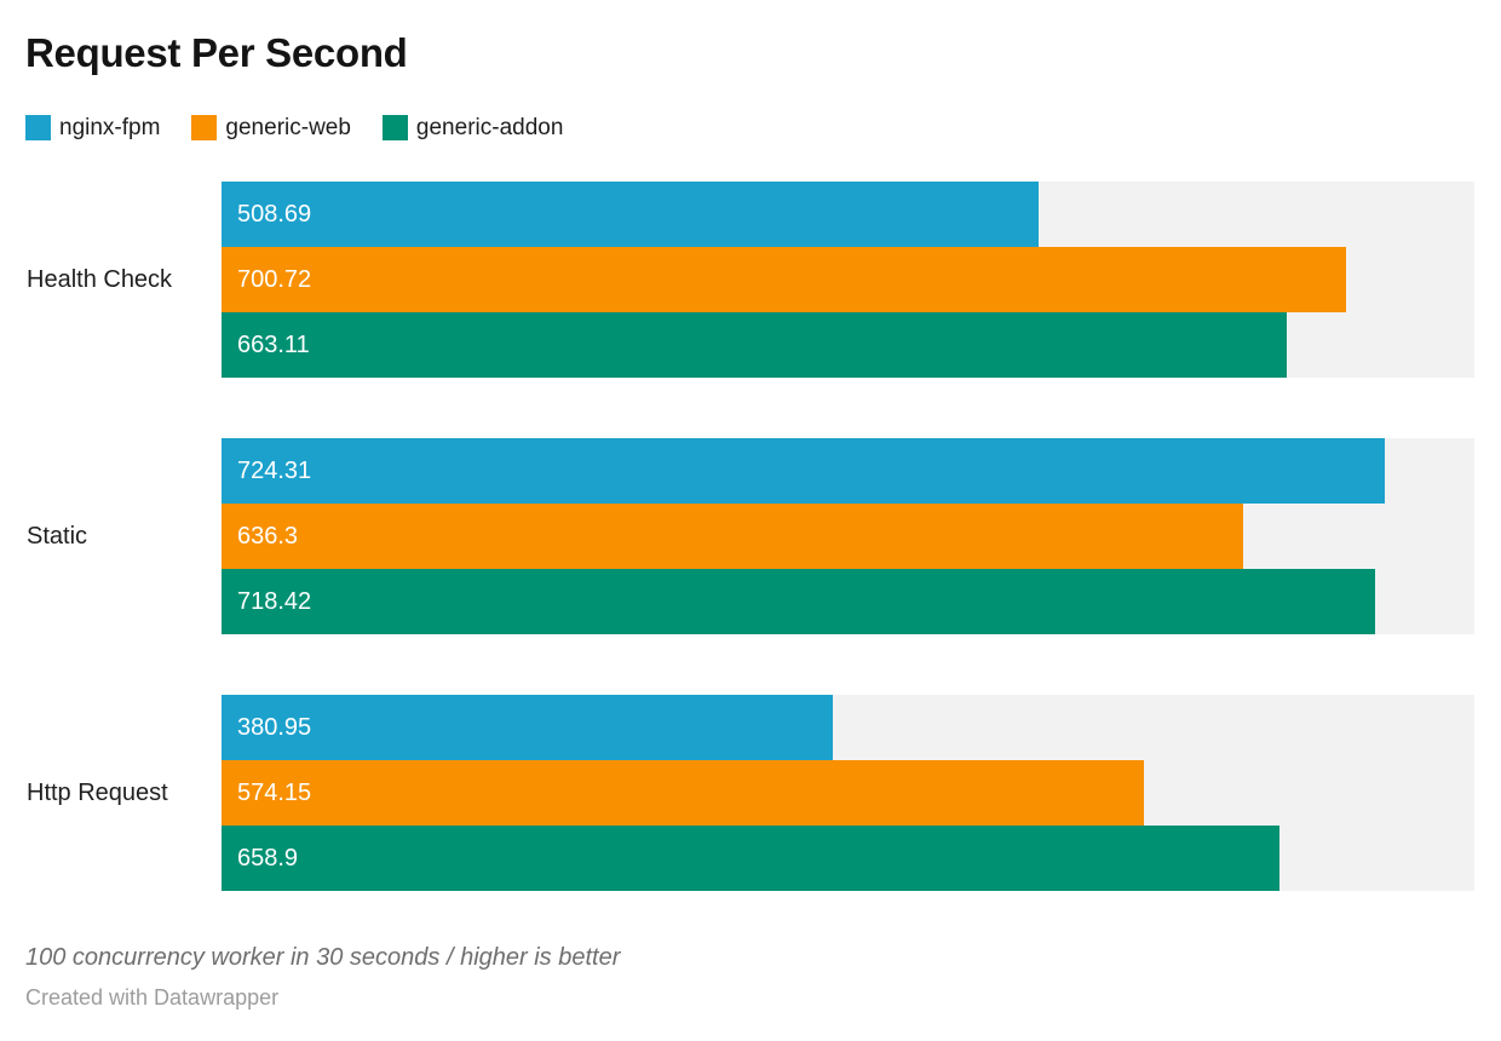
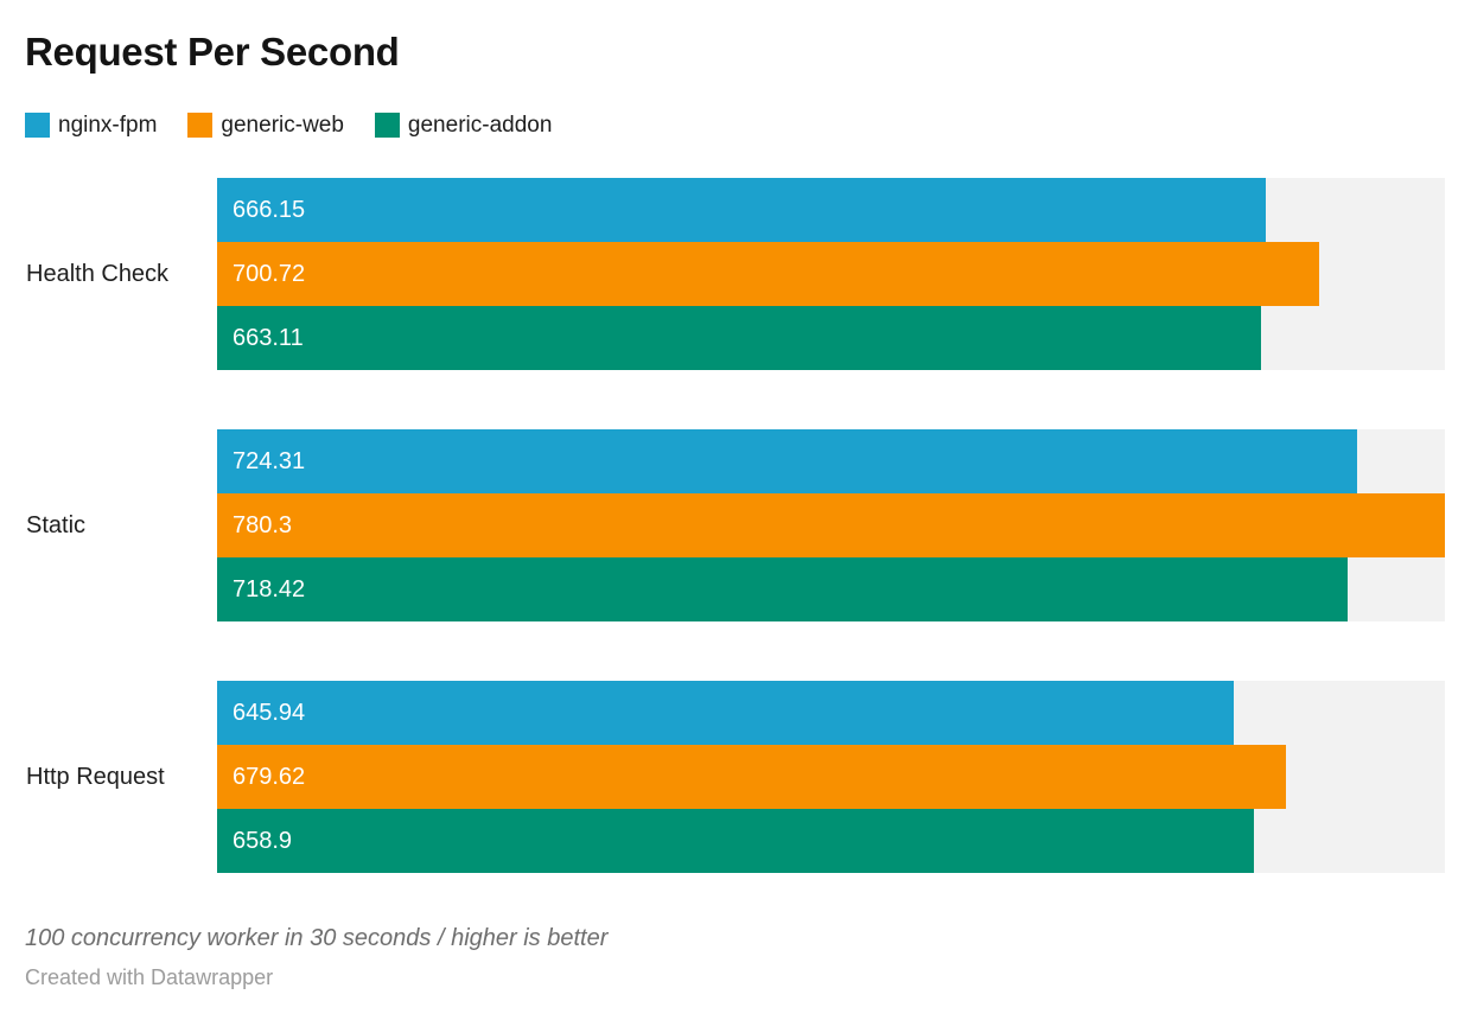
nginx-fpm/Health Check: 508.69 -> 666.15
generic-web/Static: 636.3 -> 780.3
nginx-fpm/Http Request: 380.95 -> 645.94
generic-web/Http Request: 574.15 -> 679.62
